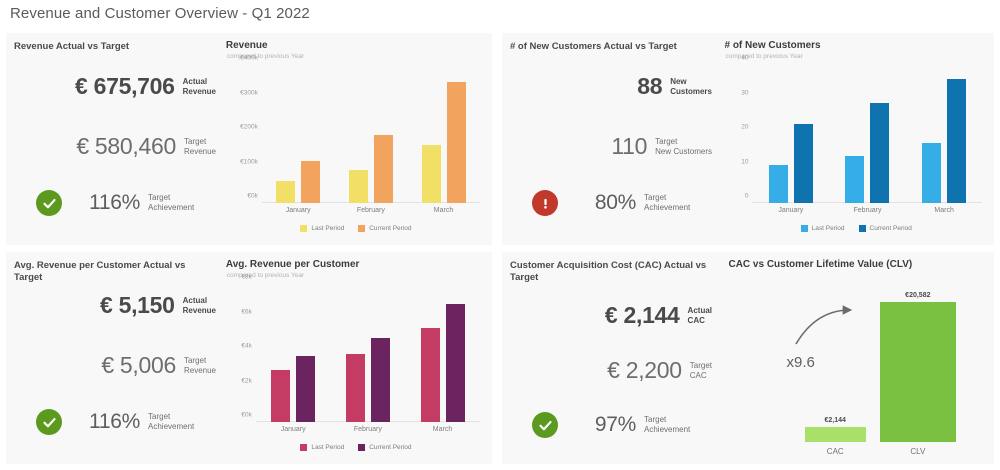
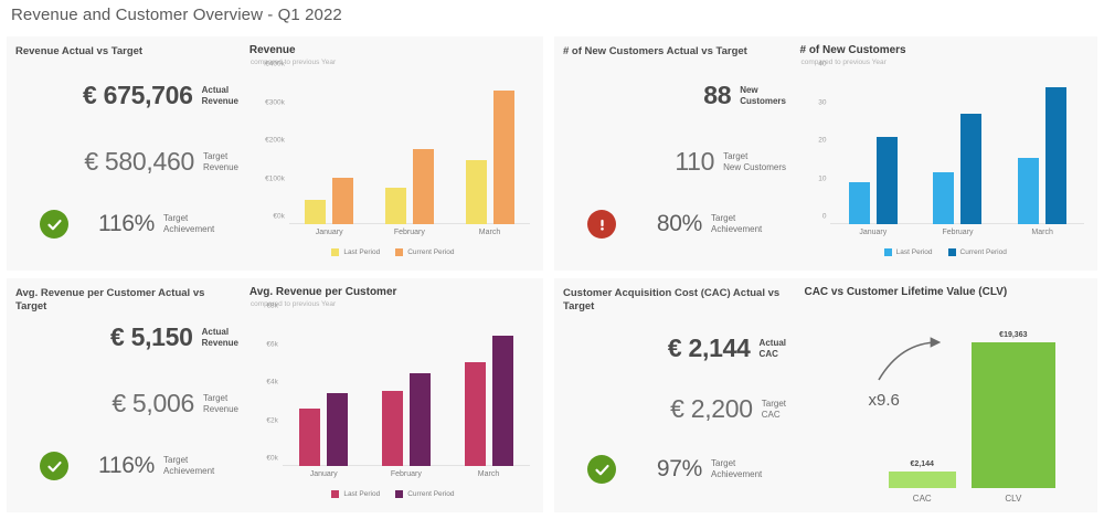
CAC vs Customer Lifetime Value (CLV)/CLV: €20,582 -> €19,363
